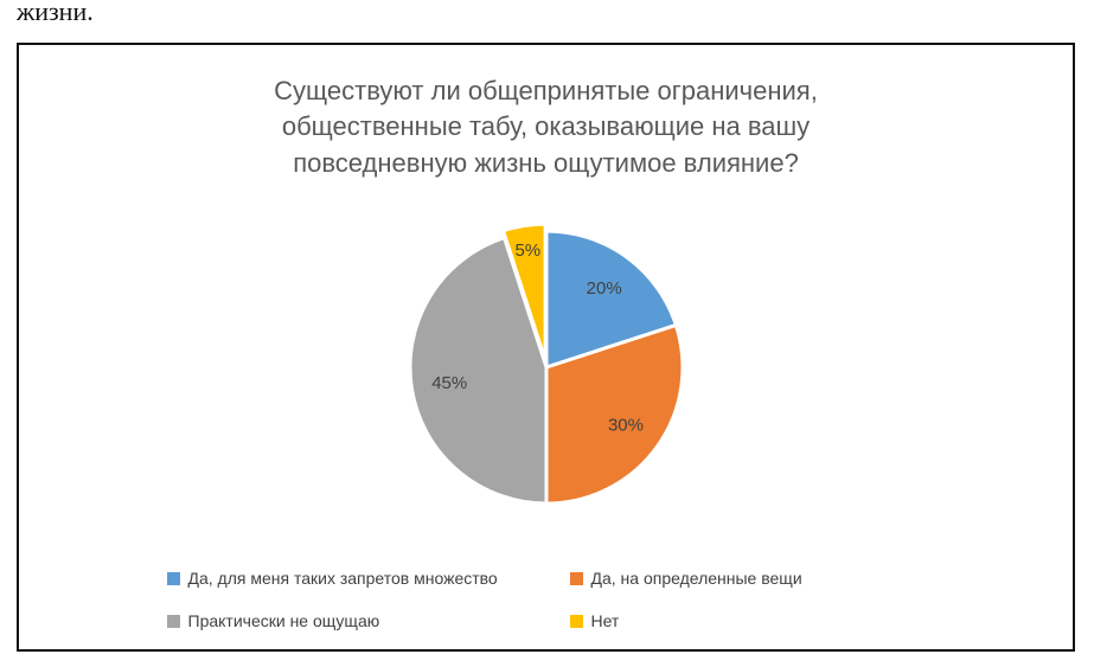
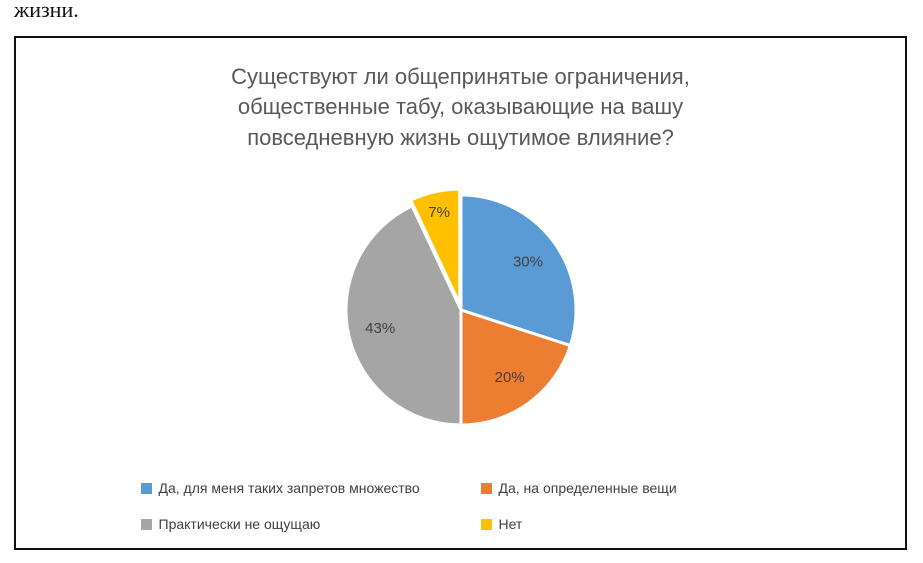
Да, для меня таких запретов множество: 20% -> 30%
Да, на определенные вещи: 30% -> 20%
Практически не ощущаю: 45% -> 43%
Нет: 5% -> 7%
